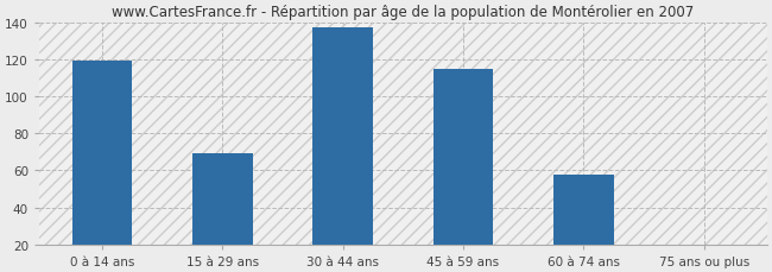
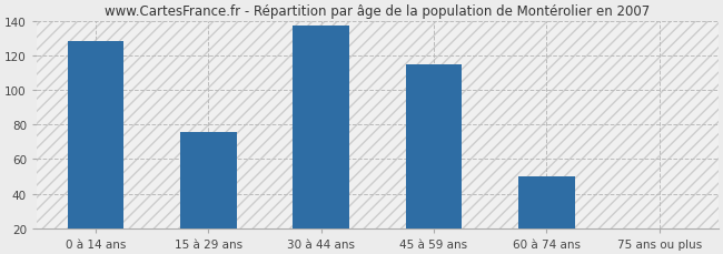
0 à 14 ans: 119 -> 128
15 à 29 ans: 69 -> 76
60 à 74 ans: 58 -> 50
